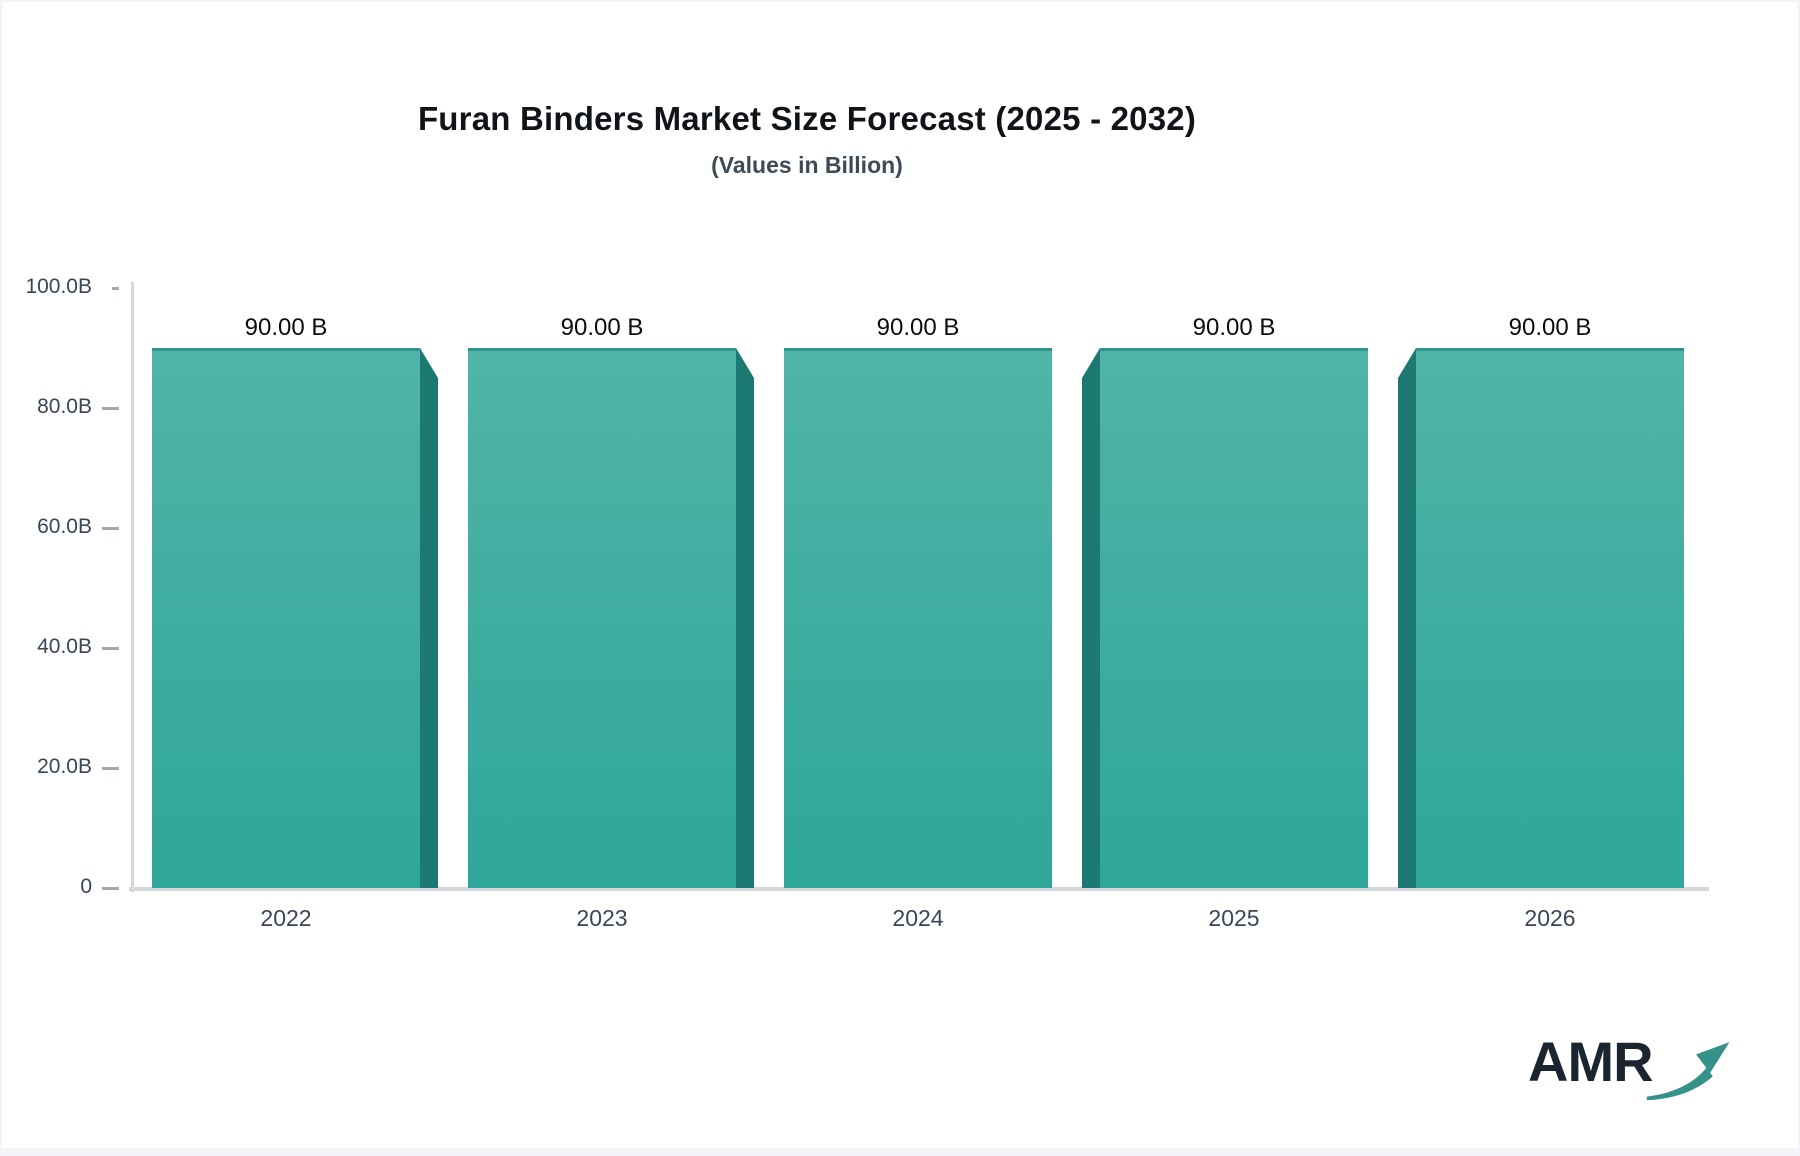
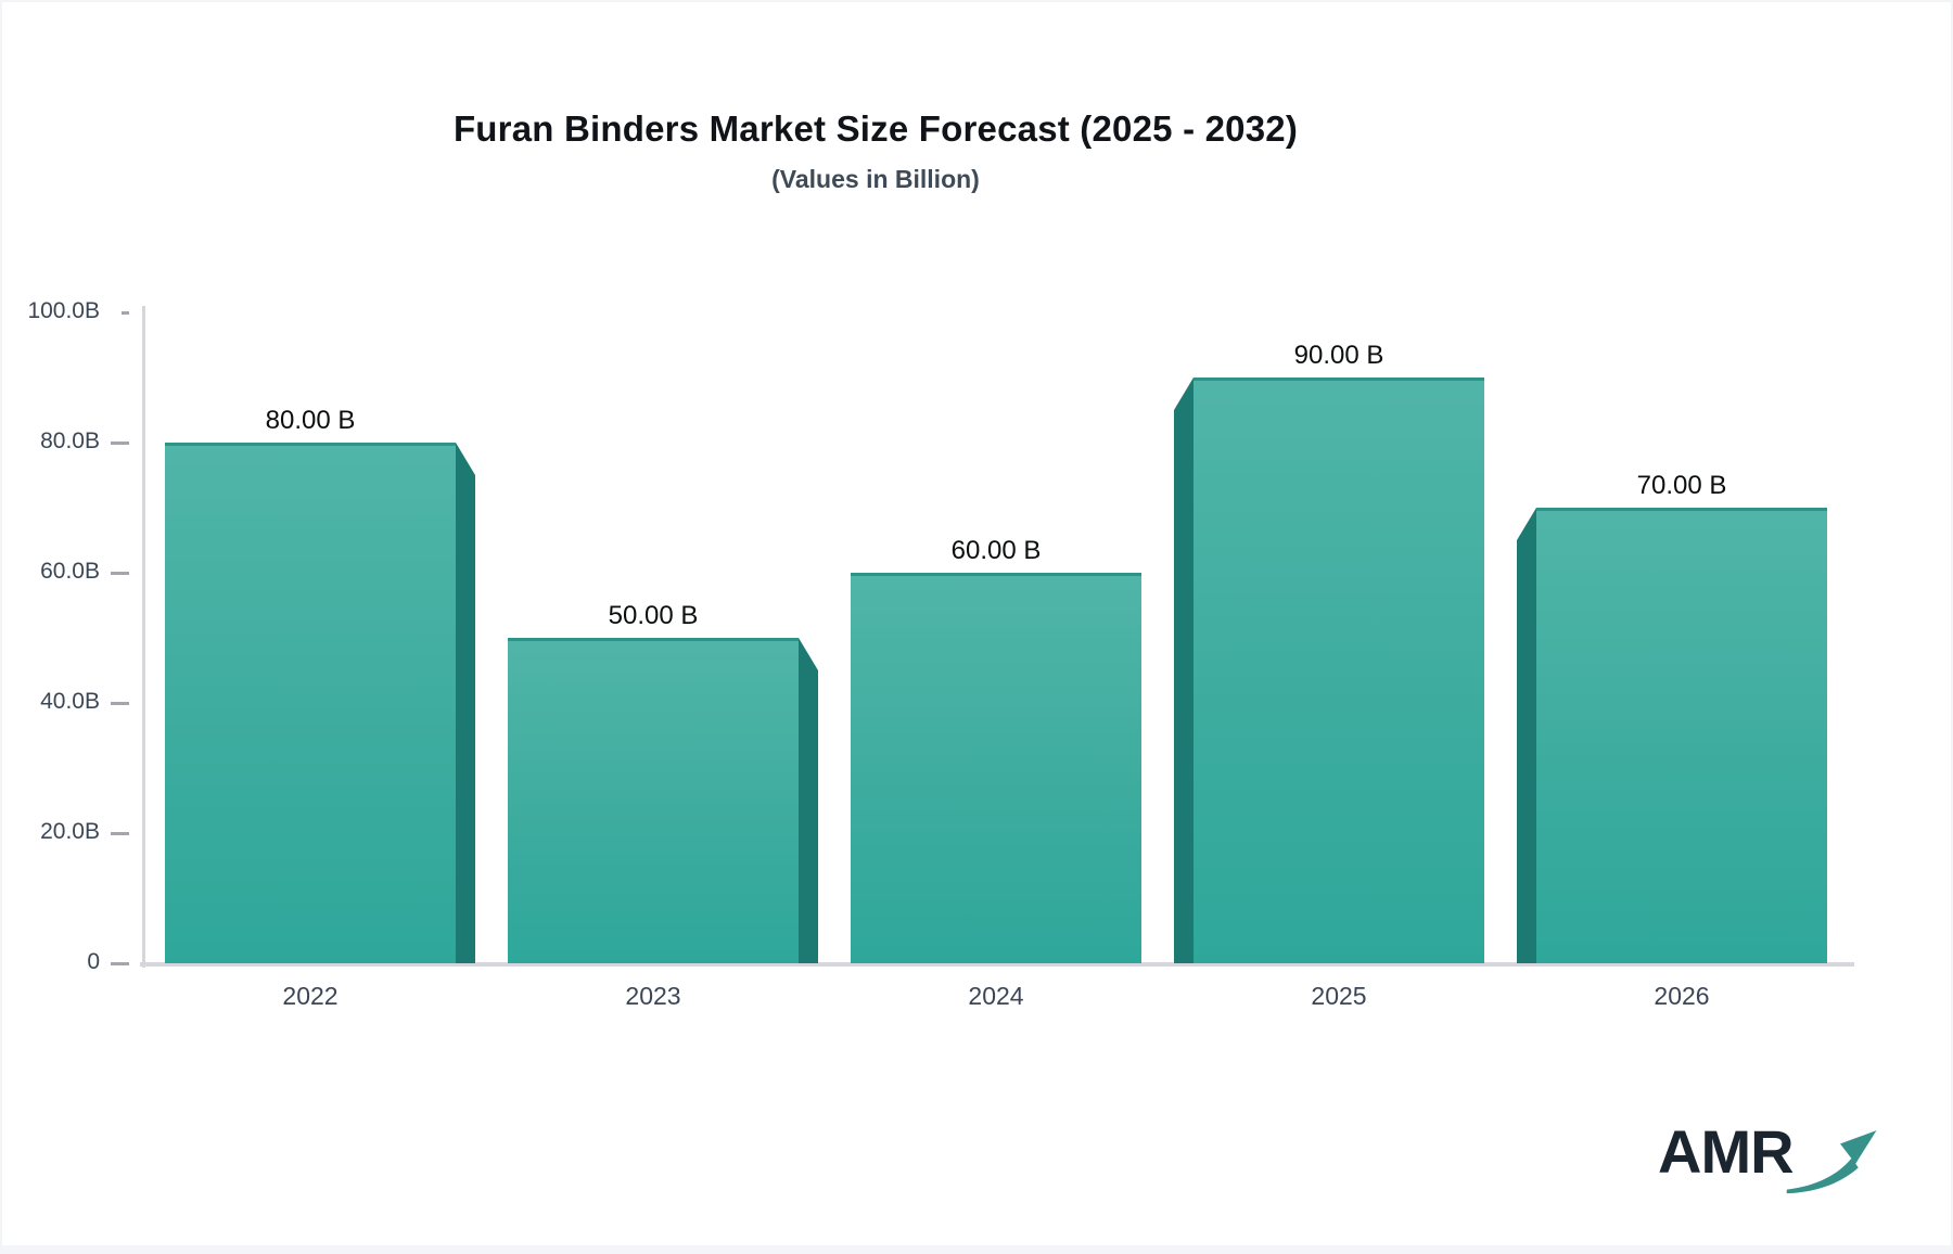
2022: 90.00 -> 80.00
2023: 90.00 -> 50.00
2024: 90.00 -> 60.00
2026: 90.00 -> 70.00
